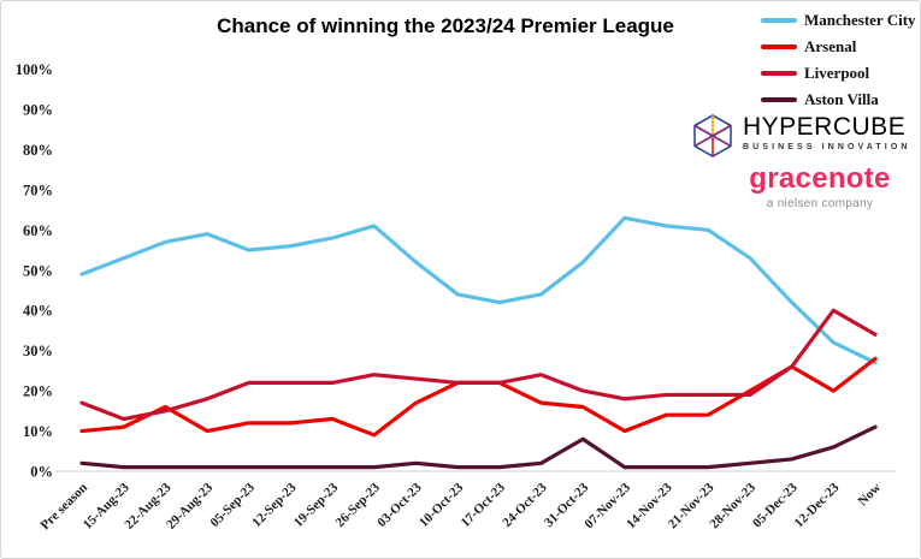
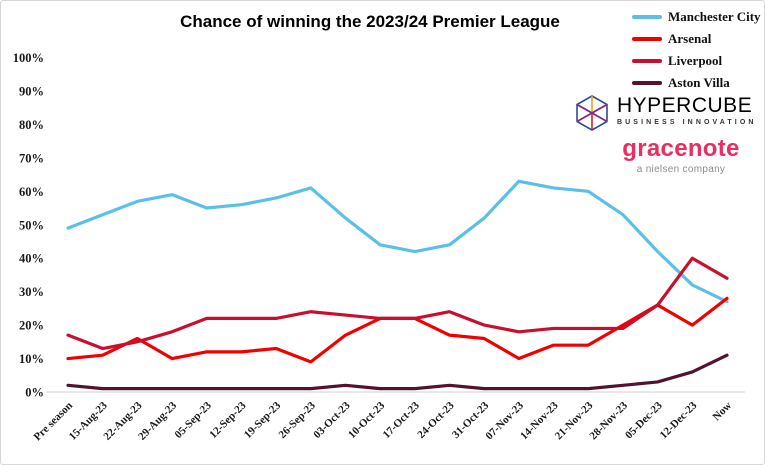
Aston Villa/31-Oct-23: 8% -> 1%
